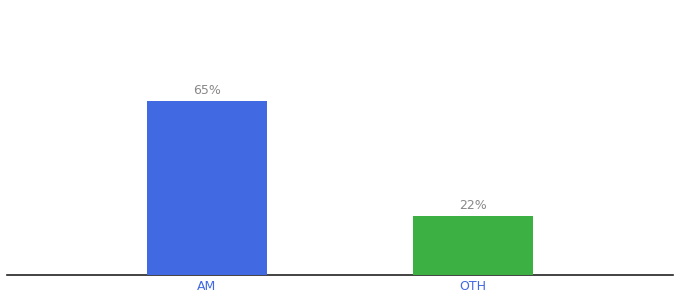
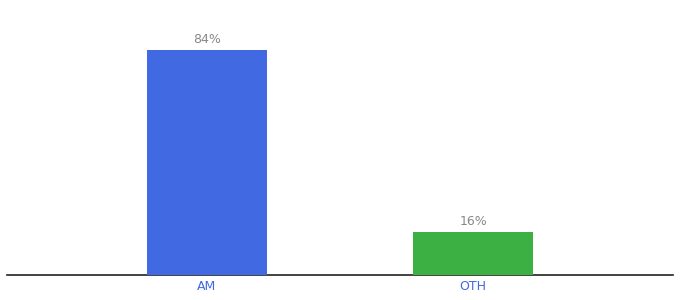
AM: 65% -> 84%
OTH: 22% -> 16%
